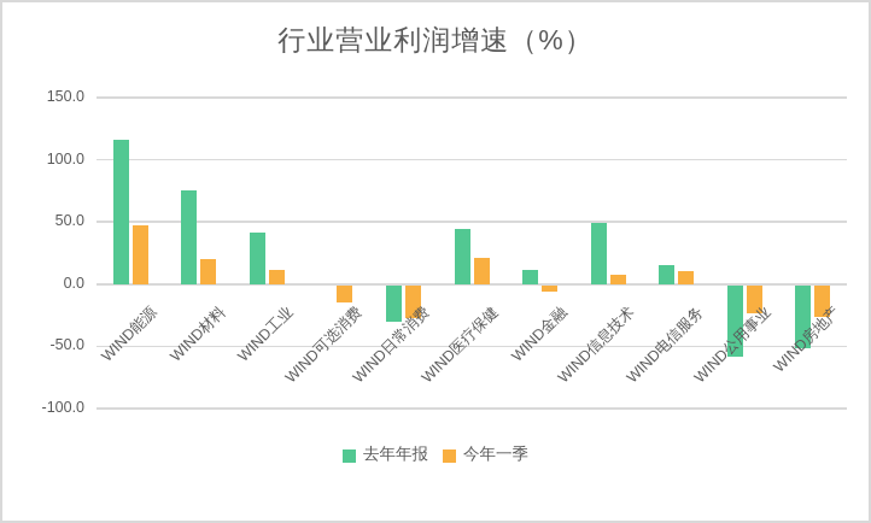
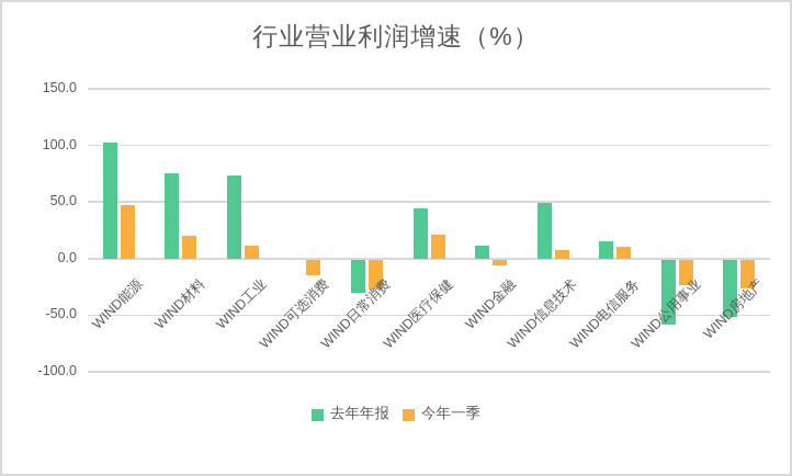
去年年报/WIND能源: 116 -> 103
去年年报/WIND工业: 41 -> 73
